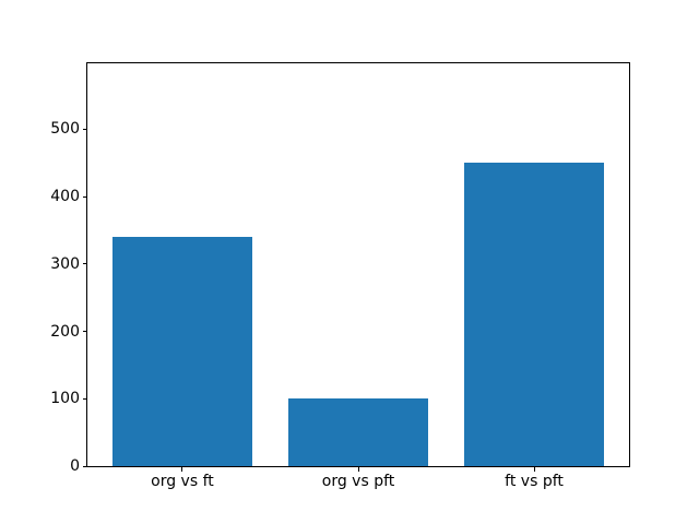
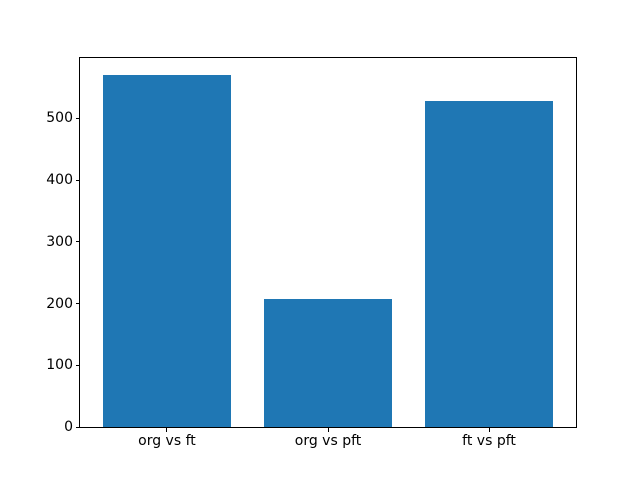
org vs ft: 340 -> 570
org vs pft: 100 -> 210
ft vs pft: 450 -> 530
